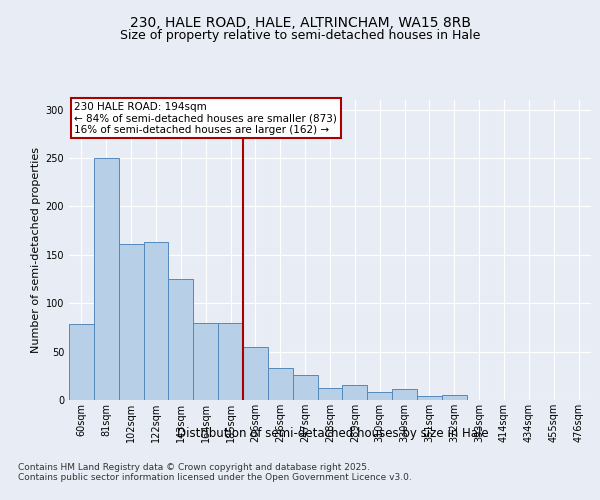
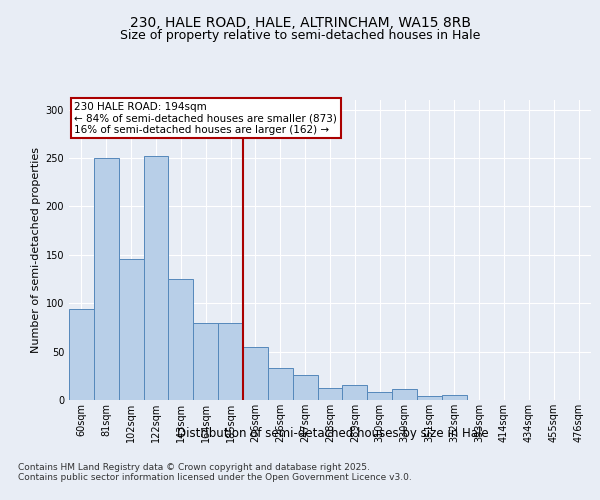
60sqm: 79 -> 94
102sqm: 161 -> 146
122sqm: 163 -> 252
